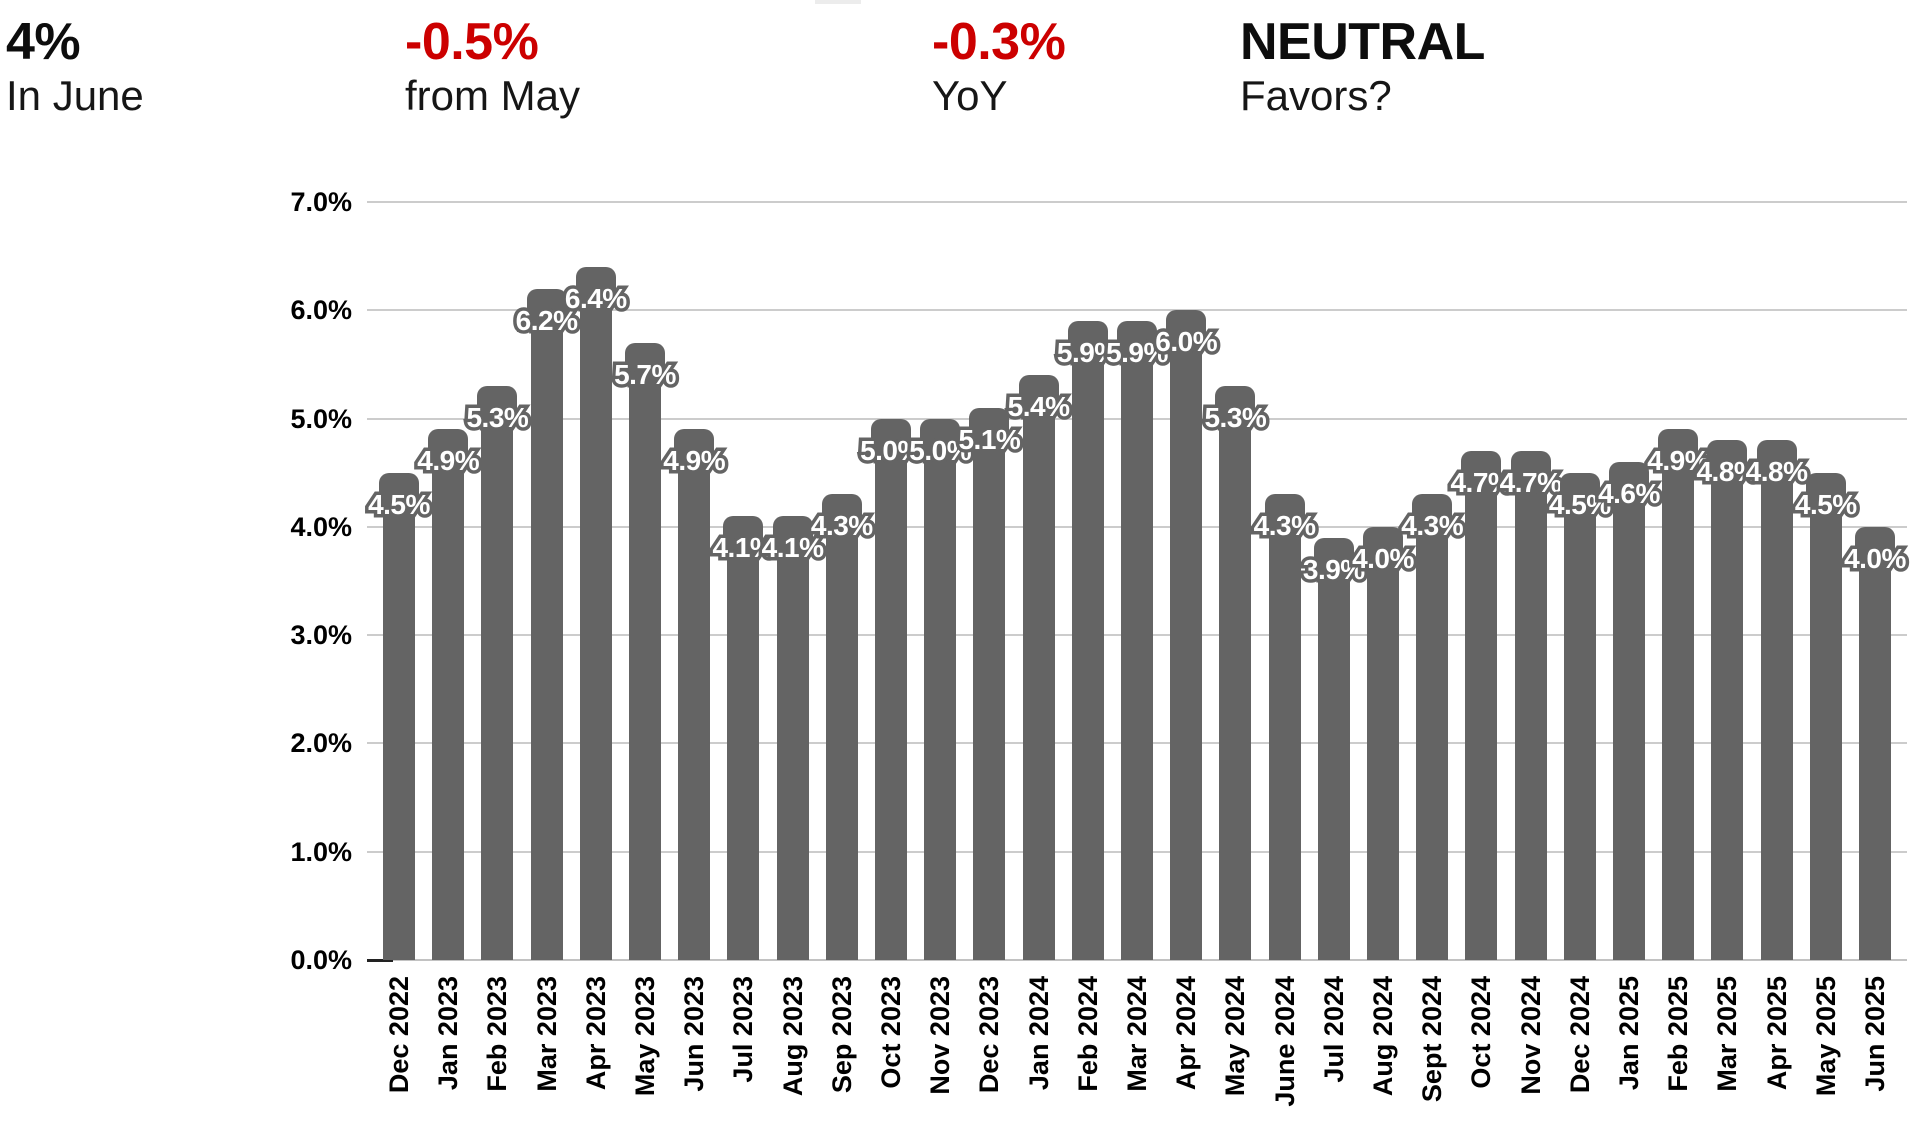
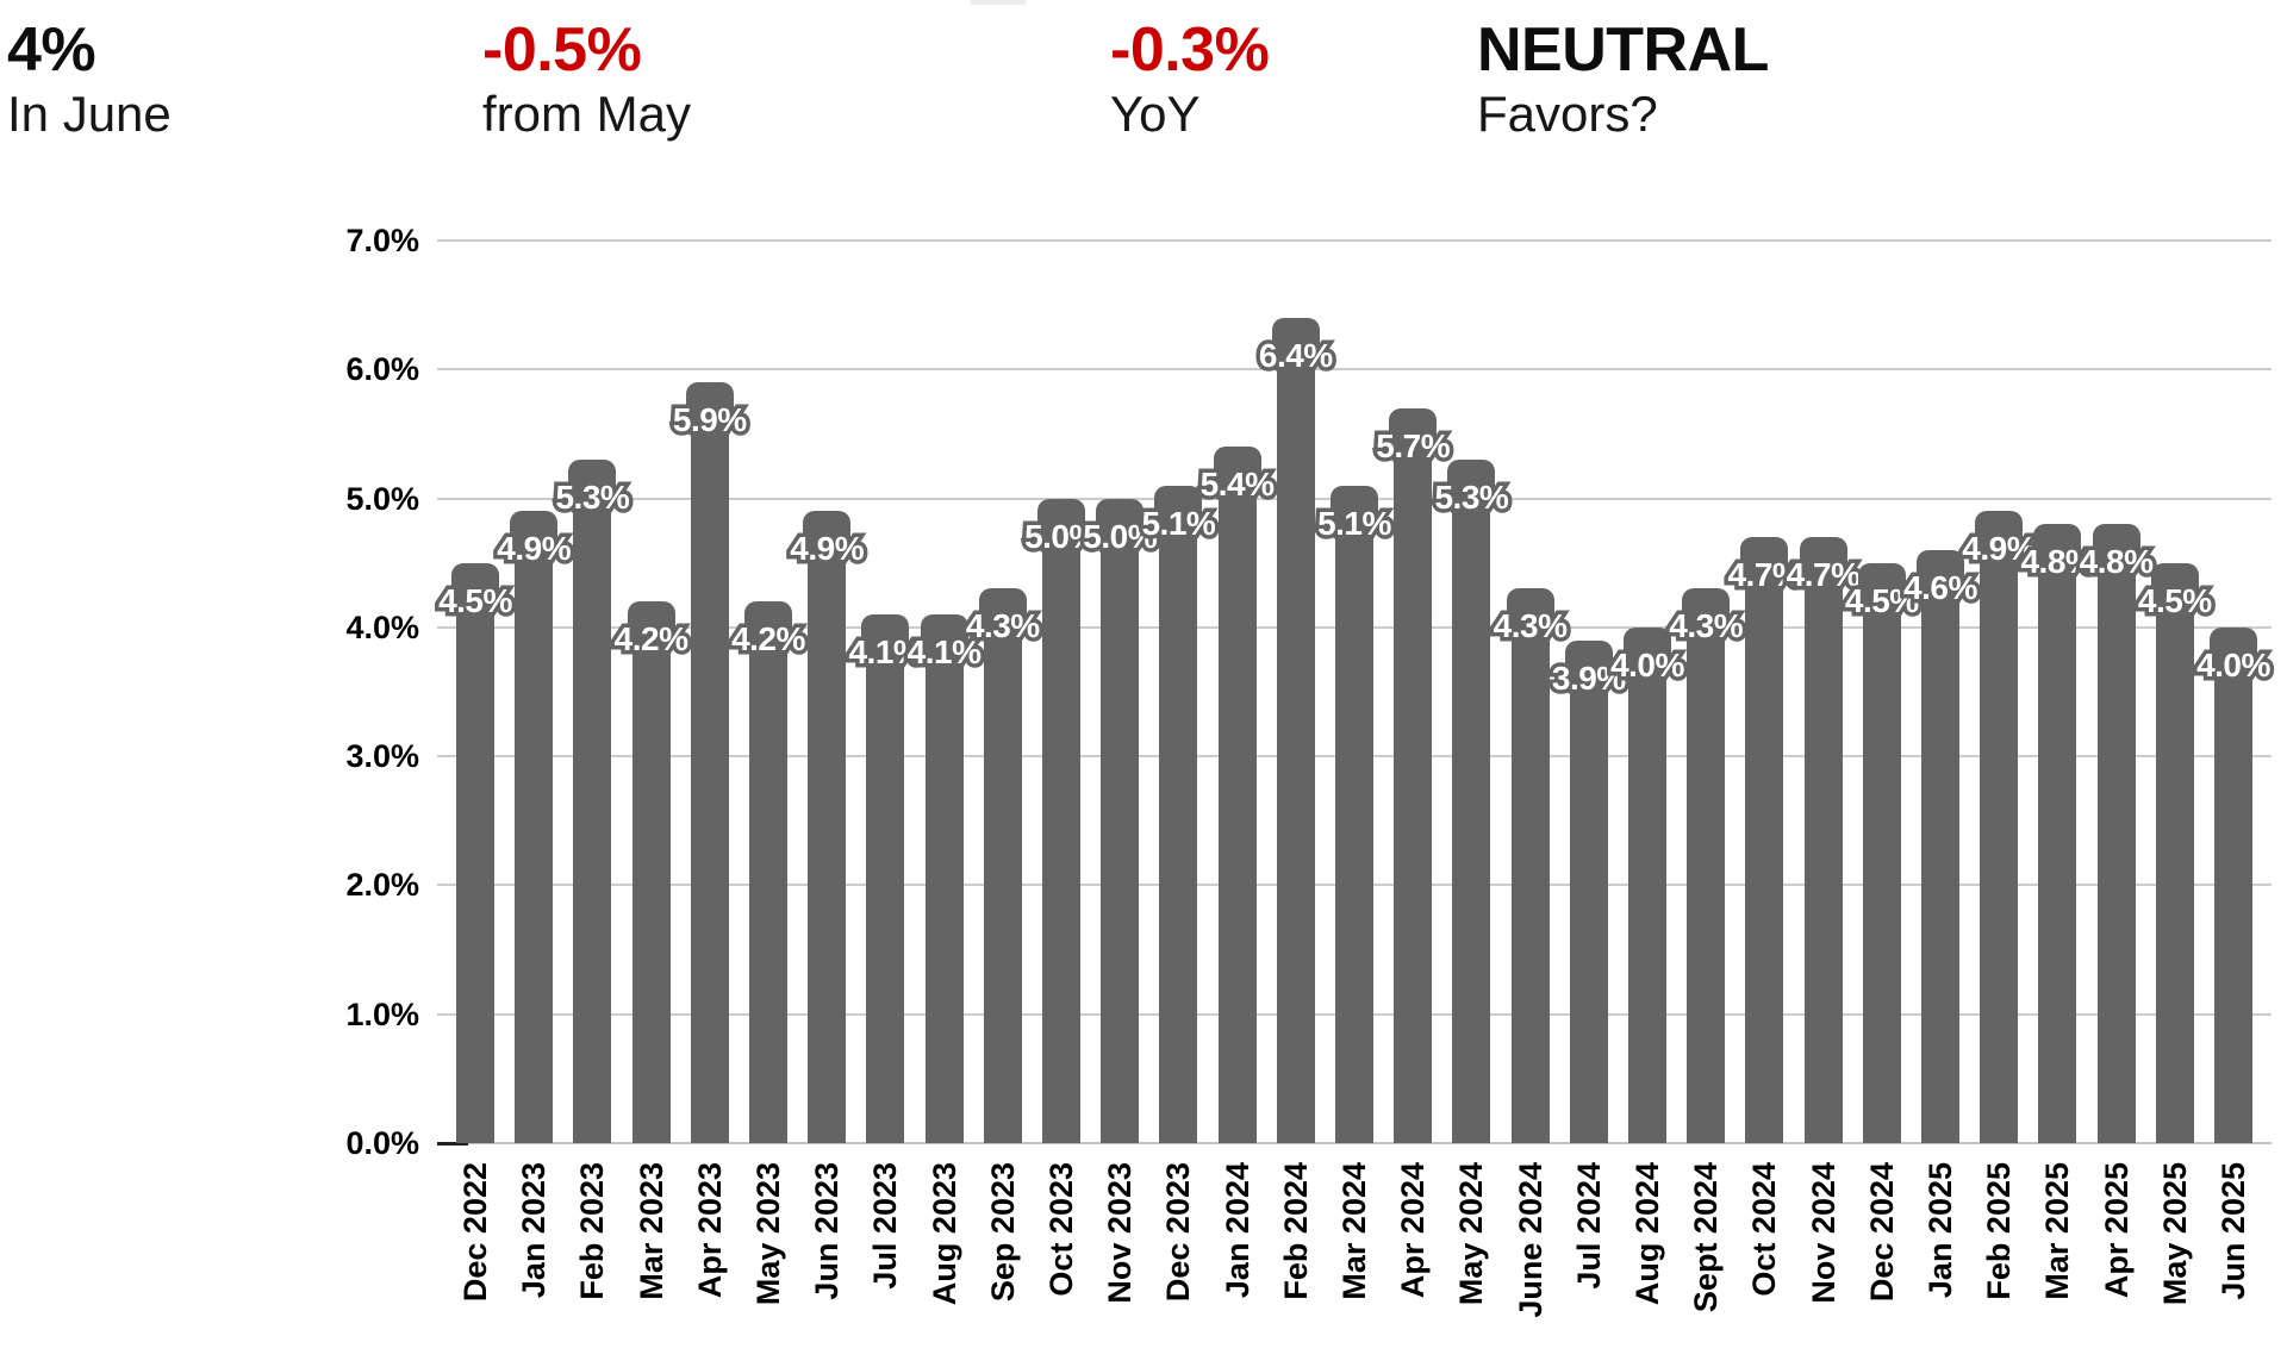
Mar 2023: 6.2% -> 4.2%
Apr 2023: 6.4% -> 5.9%
May 2023: 5.7% -> 4.2%
Feb 2024: 5.9% -> 6.4%
Mar 2024: 5.9% -> 5.1%
Apr 2024: 6.0% -> 5.7%
